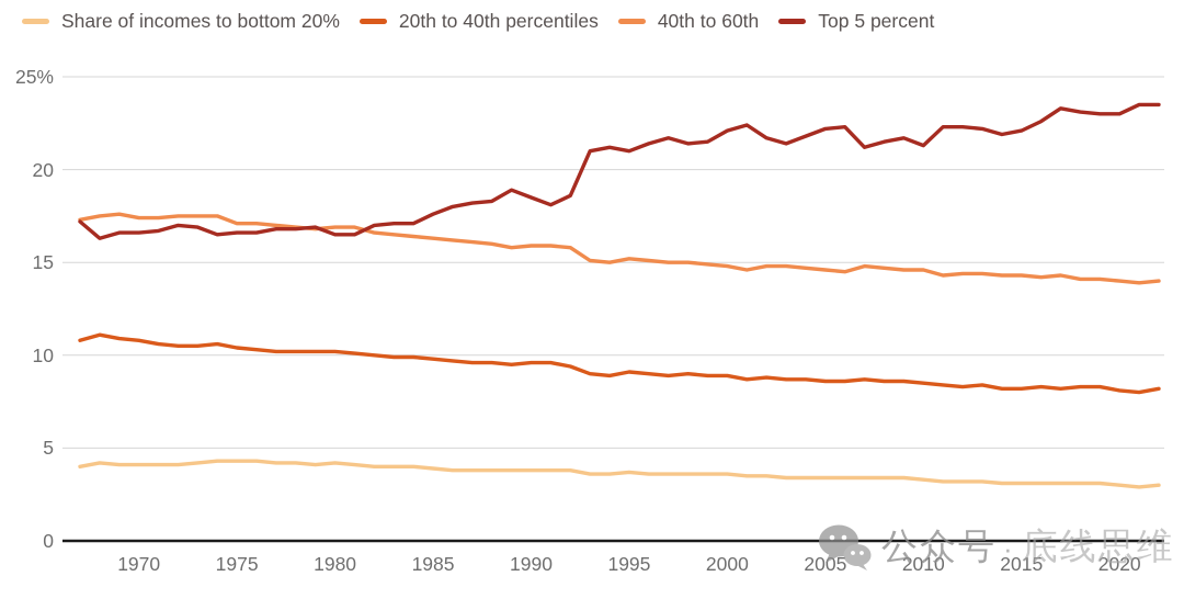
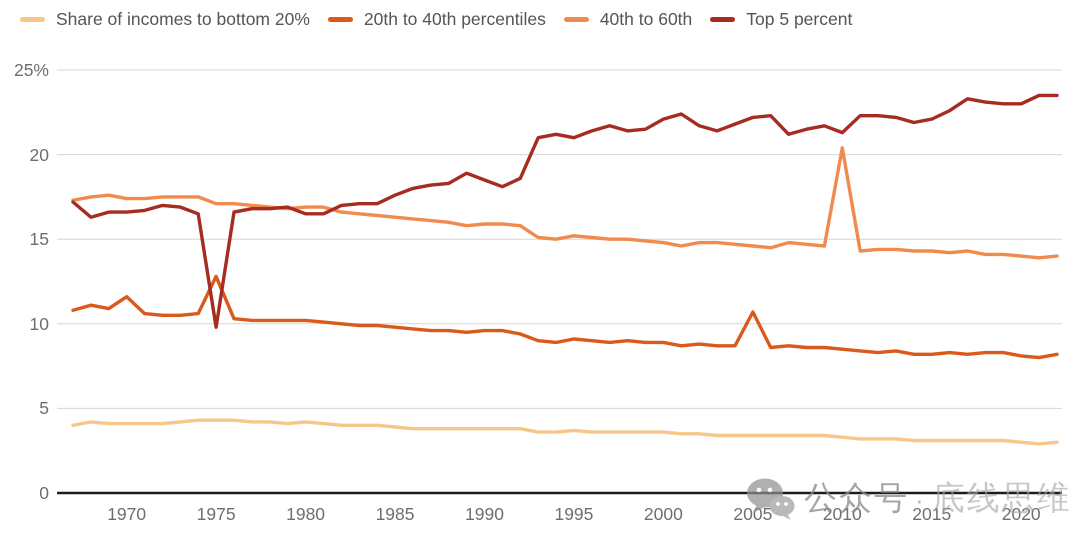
20th to 40th percentiles/1970: 10.8% -> 11.6%
20th to 40th percentiles/1975: 10.4% -> 12.8%
Top 5 percent/1975: 16.6% -> 9.8%
20th to 40th percentiles/2005: 8.6% -> 10.7%
40th to 60th/2010: 14.6% -> 20.4%
